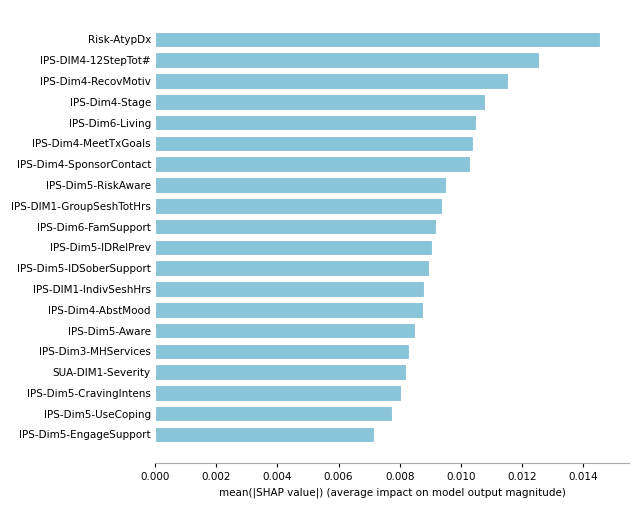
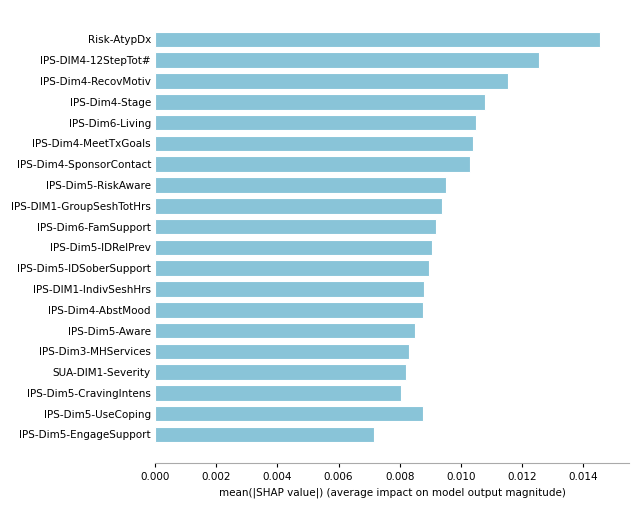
IPS-Dim5-UseCoping: 0.00775 -> 0.00875
